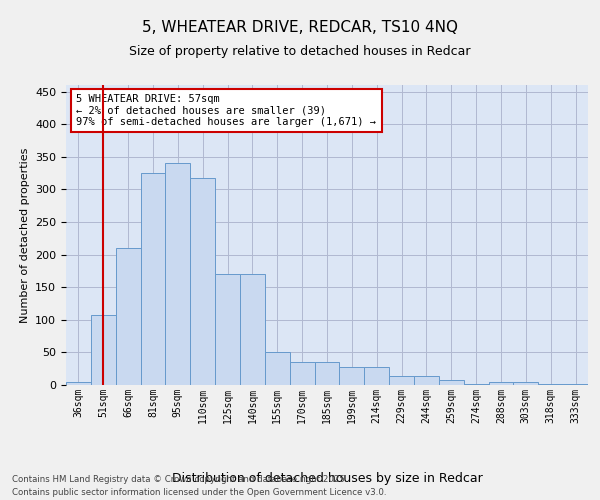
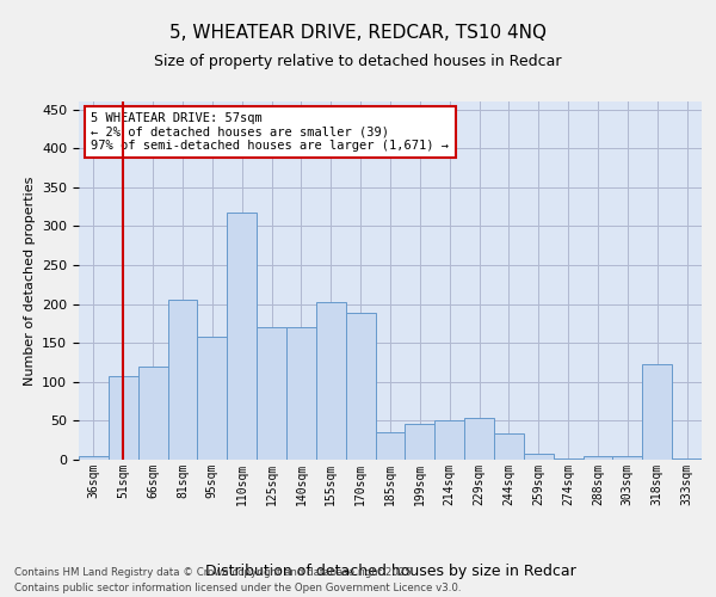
66sqm: 210 -> 120
81sqm: 325 -> 206
95sqm: 340 -> 158
155sqm: 50 -> 202
170sqm: 35 -> 188
199sqm: 28 -> 46
214sqm: 28 -> 50
229sqm: 14 -> 54
244sqm: 14 -> 34
318sqm: 1 -> 122
